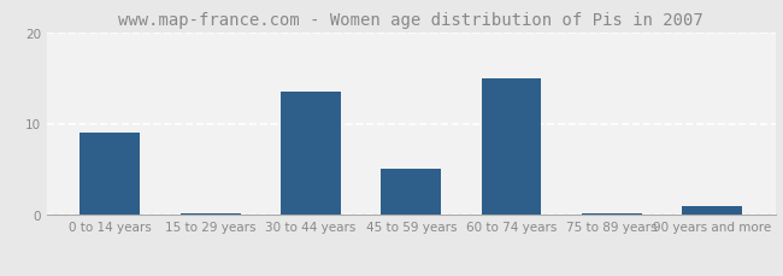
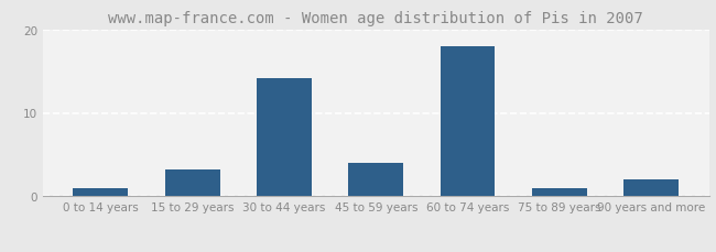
0 to 14 years: 9.0 -> 1.0
15 to 29 years: 0.2 -> 3.2
30 to 44 years: 13.5 -> 14.2
45 to 59 years: 5.0 -> 4.0
60 to 74 years: 15.0 -> 18.0
75 to 89 years: 0.2 -> 1.0
90 years and more: 1.0 -> 2.0
